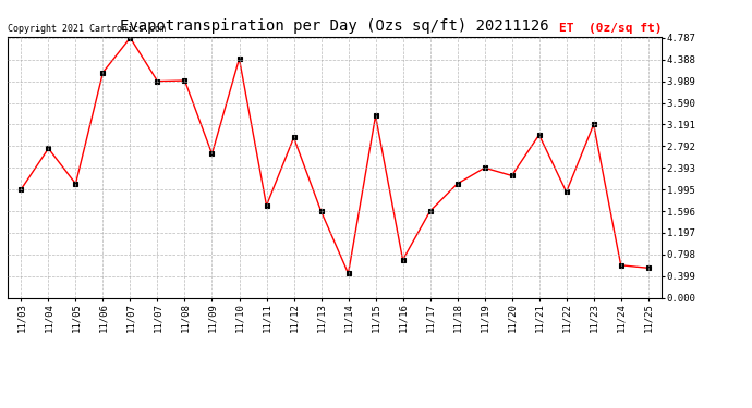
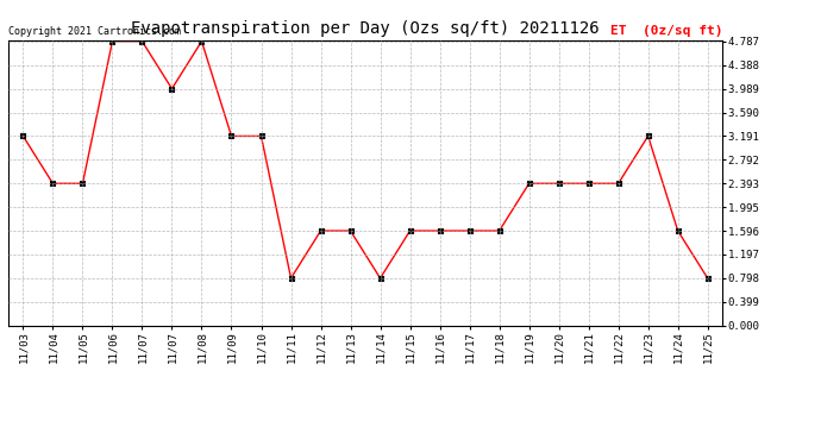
11/03: 2.00 -> 3.19
11/04: 2.75 -> 2.39
11/05: 2.10 -> 2.39
11/06: 4.15 -> 4.79
11/08: 4.00 -> 4.79
11/09: 2.65 -> 3.19
11/10: 4.40 -> 3.19
11/11: 1.70 -> 0.80
11/12: 2.95 -> 1.60
11/14: 0.45 -> 0.80
11/15: 3.35 -> 1.60
11/16: 0.70 -> 1.60
11/18: 2.10 -> 1.60
11/20: 2.25 -> 2.39
11/21: 3.00 -> 2.39
11/22: 1.95 -> 2.39
11/24: 0.60 -> 1.60
11/25: 0.55 -> 0.80
